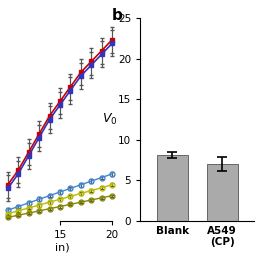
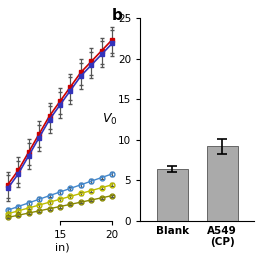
Blank: 8.1 -> 6.4
A549 (CP): 7.0 -> 9.2
